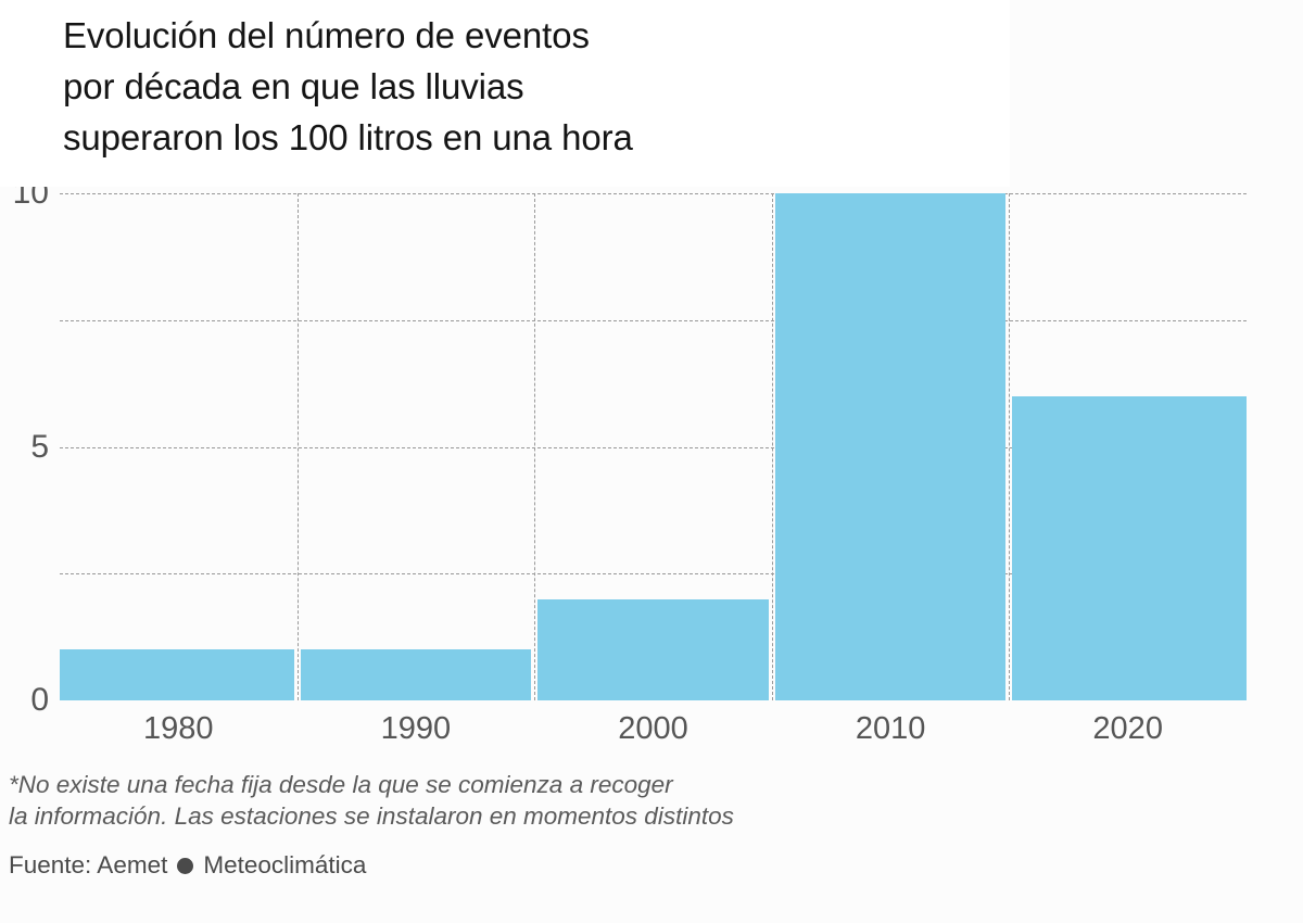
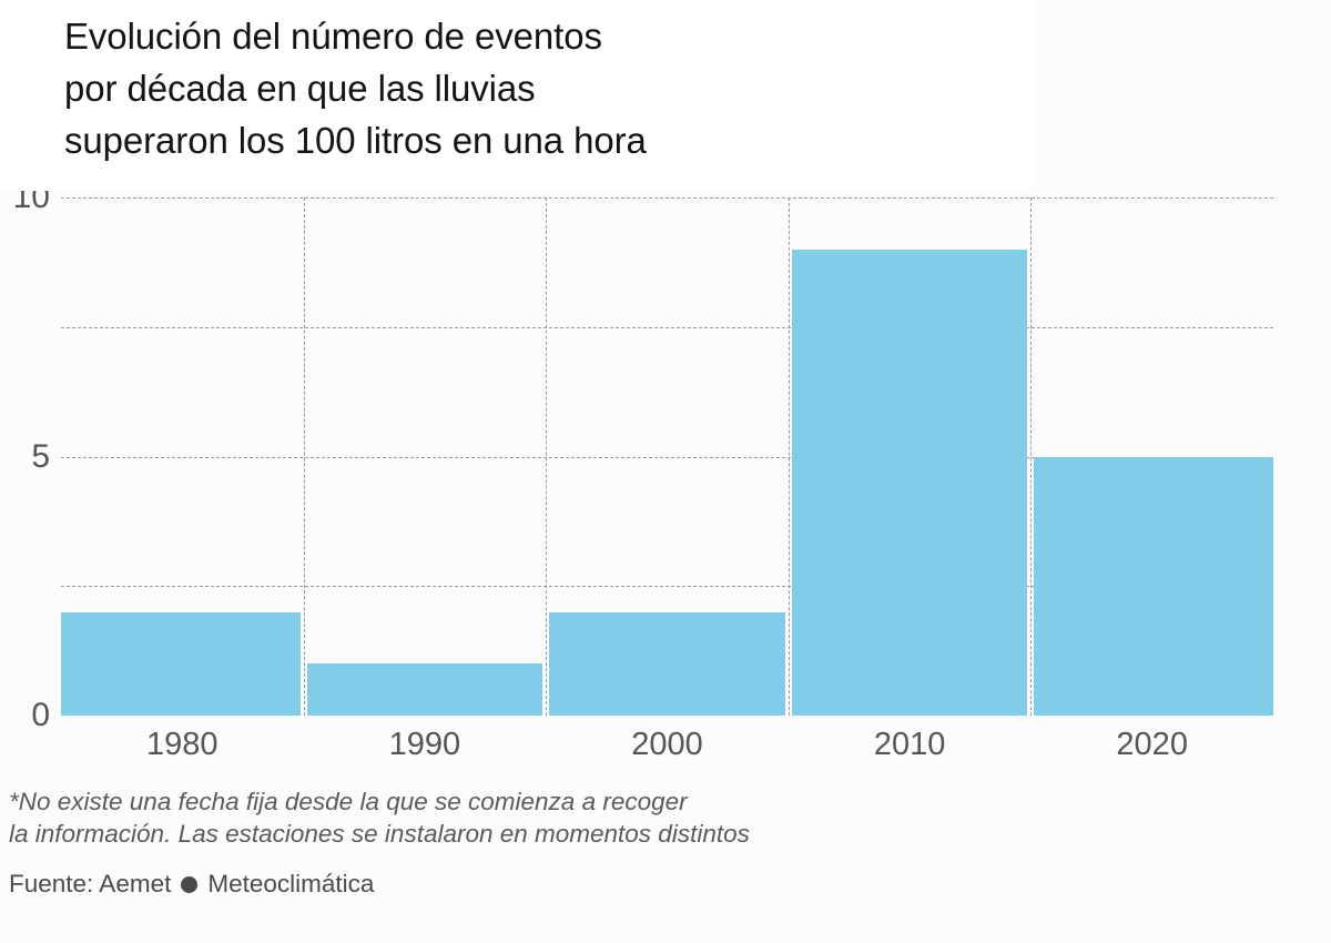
1980: 1 -> 2
2010: 10 -> 9
2020: 6 -> 5
